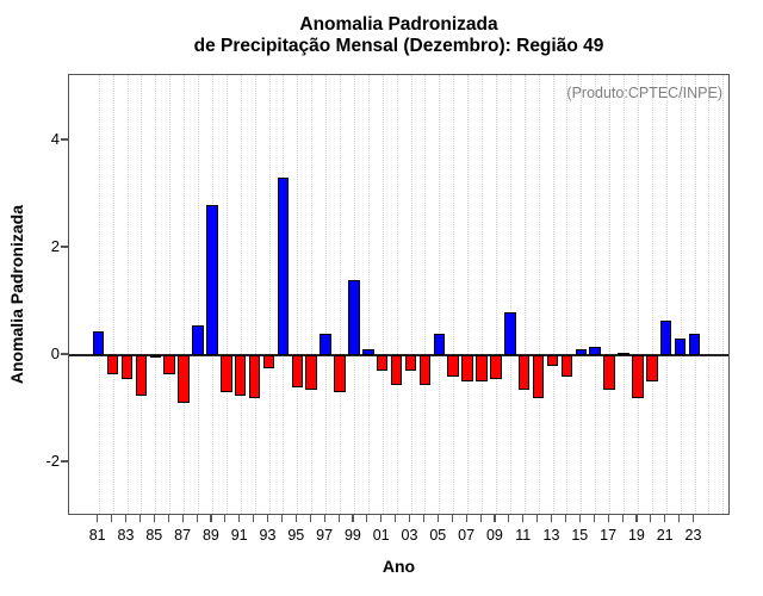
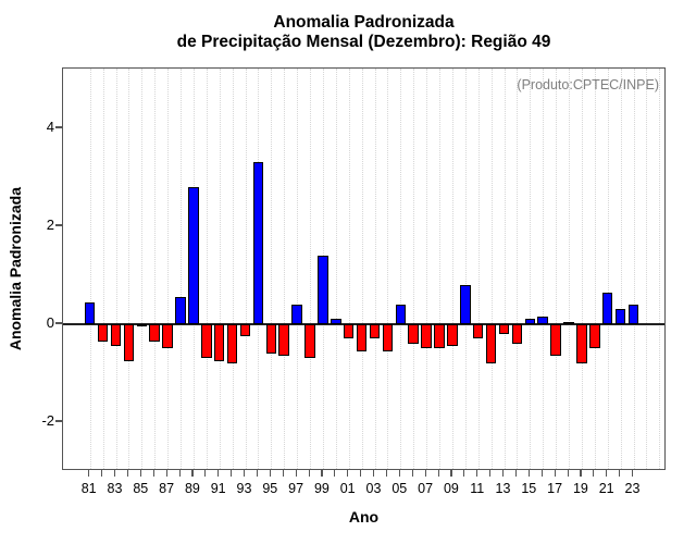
87: -0.9 -> -0.5
11: -0.7 -> -0.3
